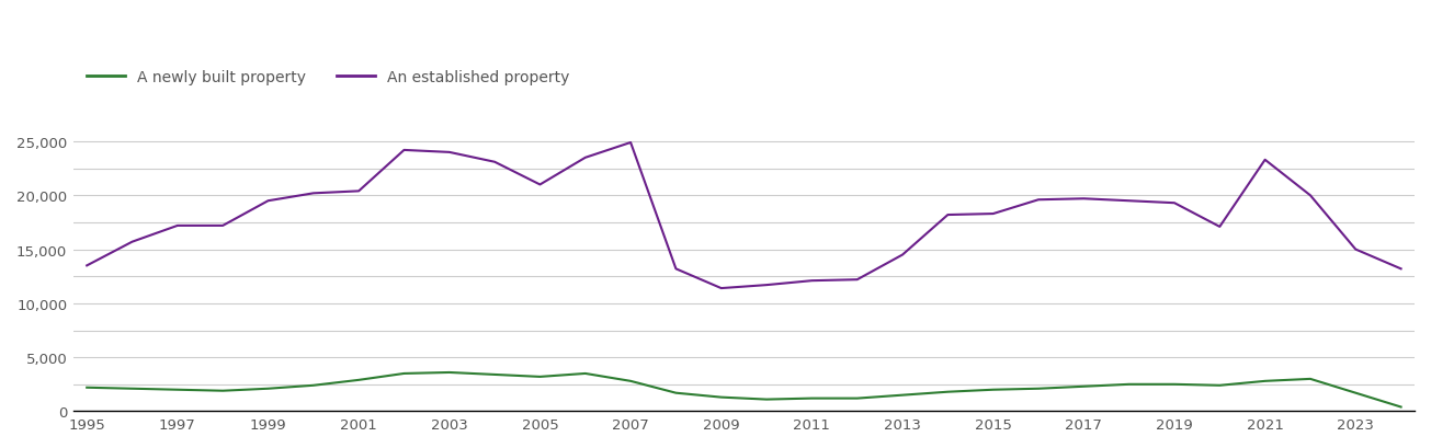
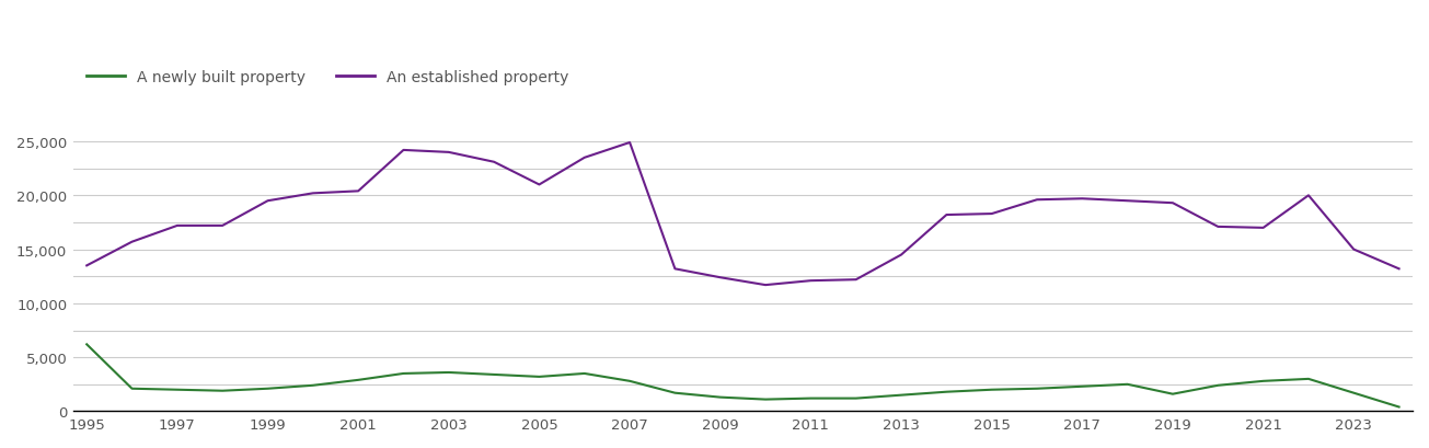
A newly built property/1995: 2,200 -> 6,200
An established property/2009: 11,400 -> 12,400
A newly built property/2019: 2,500 -> 1,600
An established property/2021: 23,300 -> 17,000
